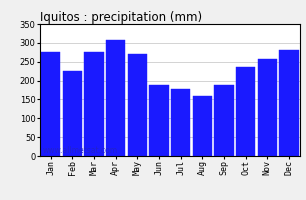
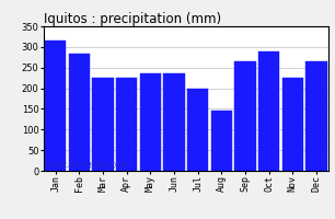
Jan: 275 -> 315
Feb: 225 -> 285
Mar: 275 -> 225
Apr: 307 -> 225
May: 270 -> 235
Jun: 187 -> 235
Jul: 178 -> 200
Aug: 160 -> 145
Sep: 187 -> 265
Oct: 237 -> 290
Nov: 257 -> 225
Dec: 280 -> 265
